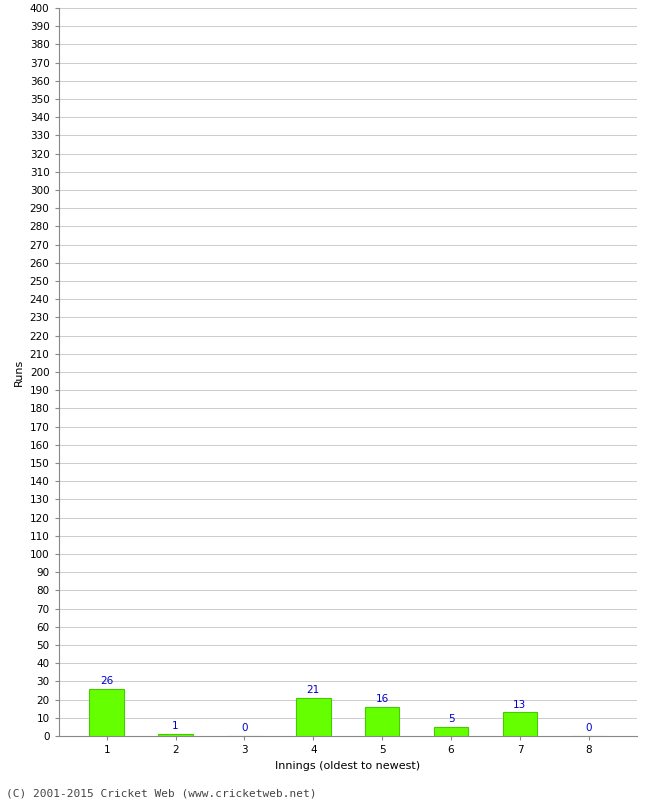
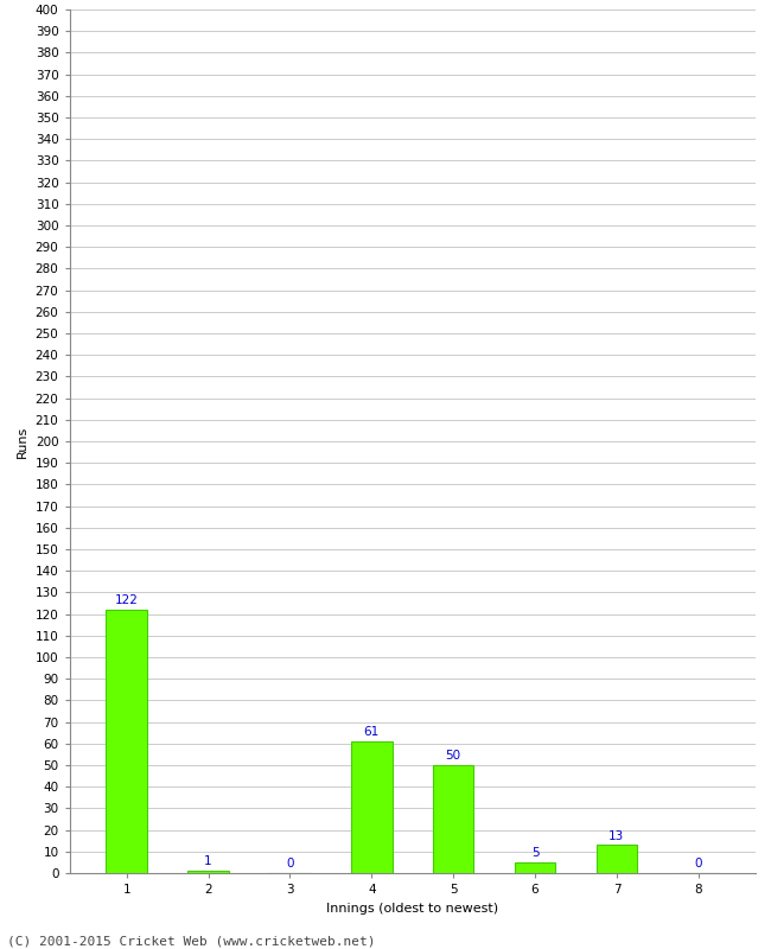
1: 26 -> 122
4: 21 -> 61
5: 16 -> 50
